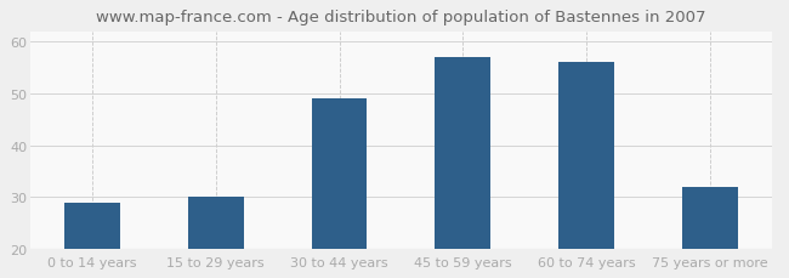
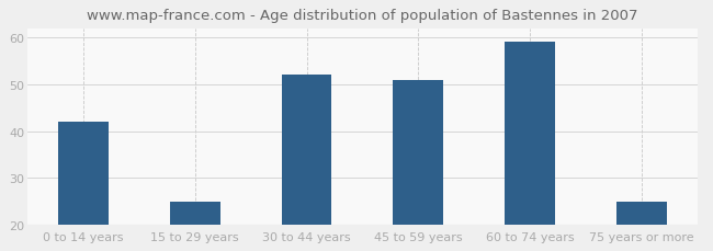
0 to 14 years: 29 -> 42
15 to 29 years: 30 -> 25
30 to 44 years: 49 -> 52
45 to 59 years: 57 -> 51
60 to 74 years: 56 -> 59
75 years or more: 32 -> 25
